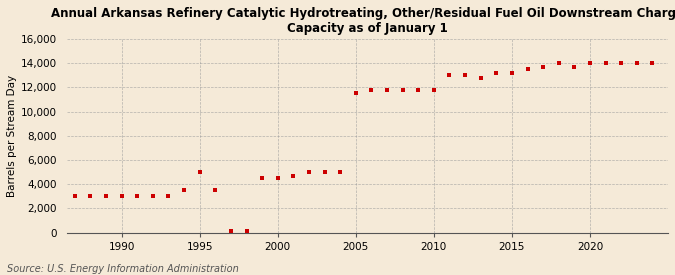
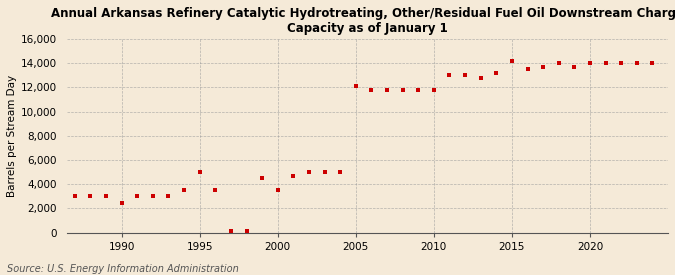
1990: 3,000 -> 2,400
2000: 4,500 -> 3,500
2005: 11,500 -> 12,100
2015: 13,200 -> 14,200
